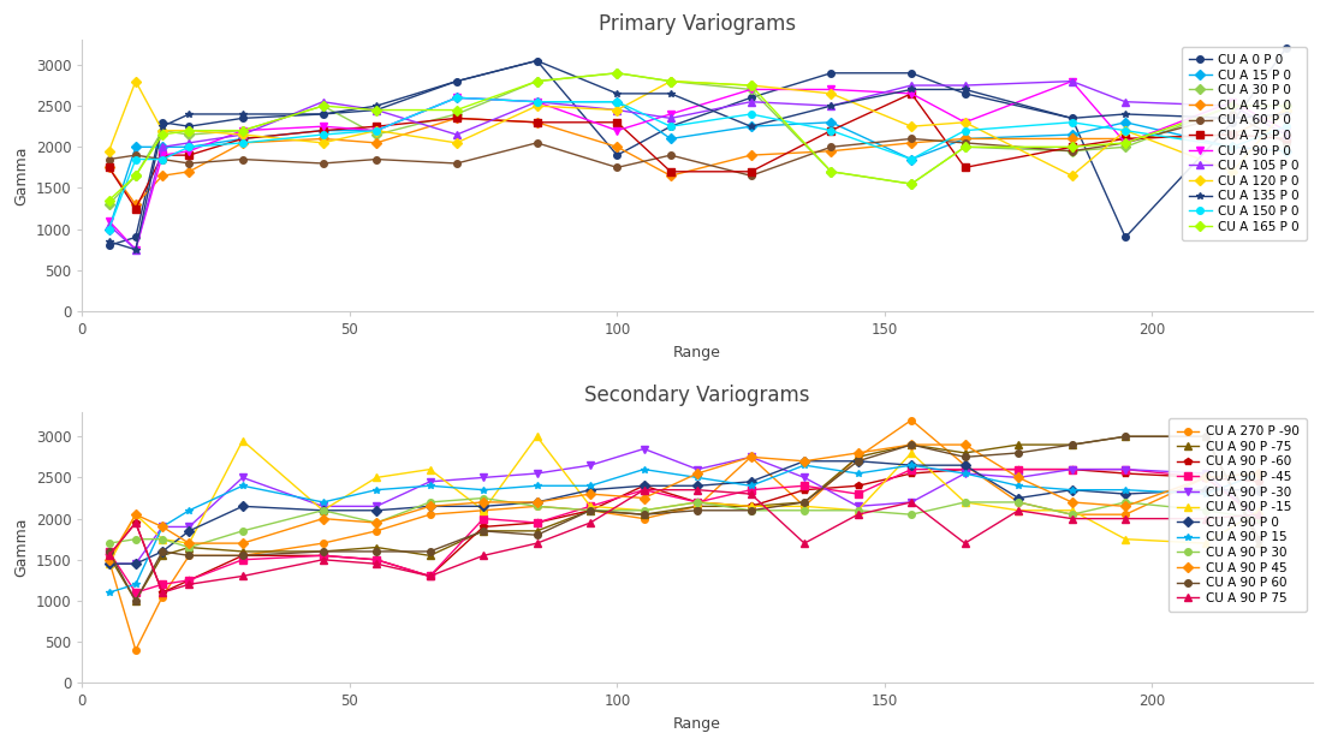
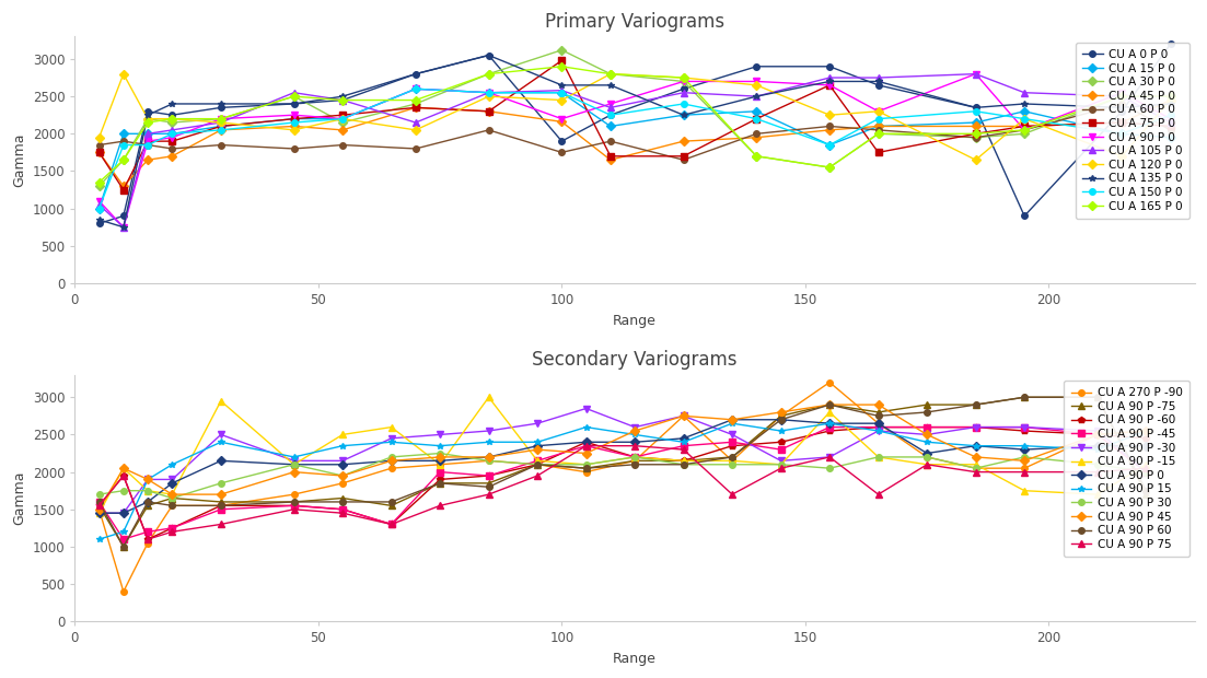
Primary Variograms/CU A 30 P 0/100: 2900 -> 3120
Primary Variograms/CU A 45 P 0/100: 2000 -> 2160
Primary Variograms/CU A 75 P 0/100: 2300 -> 2980
Primary Variograms/CU A 105 P 0/100: 2450 -> 2580
